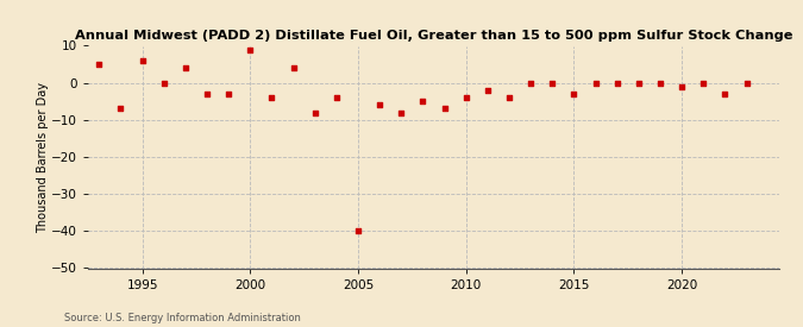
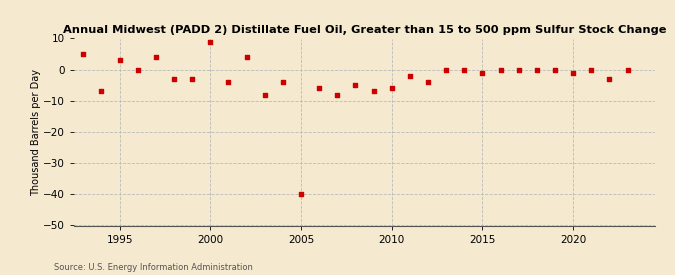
1995: 6 -> 3
2010: -4 -> -6
2015: -3 -> -1
